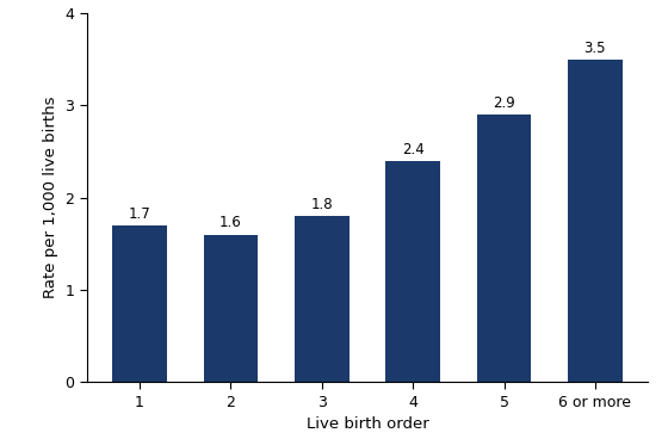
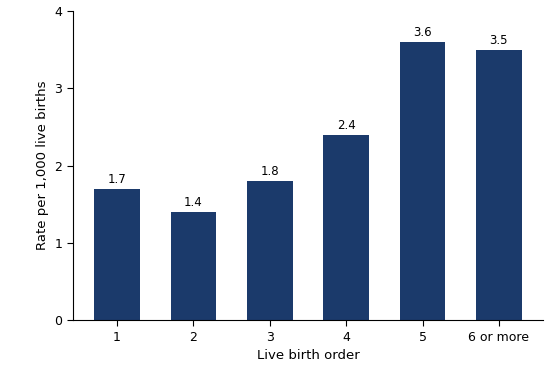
2: 1.6 -> 1.4
5: 2.9 -> 3.6
